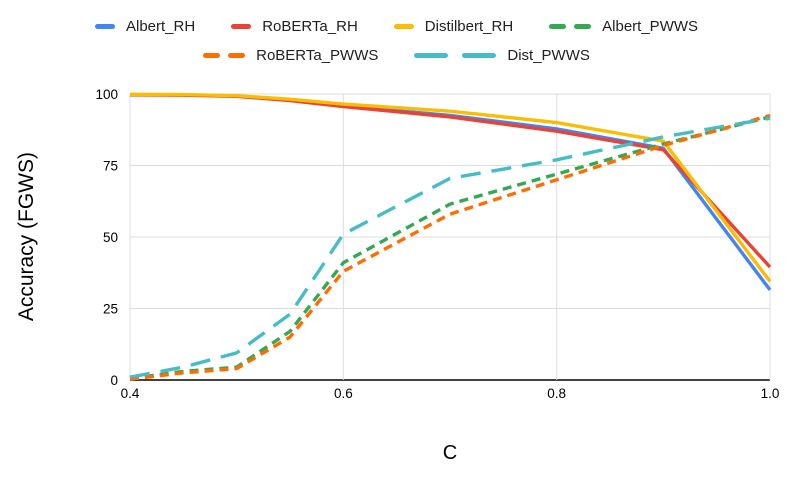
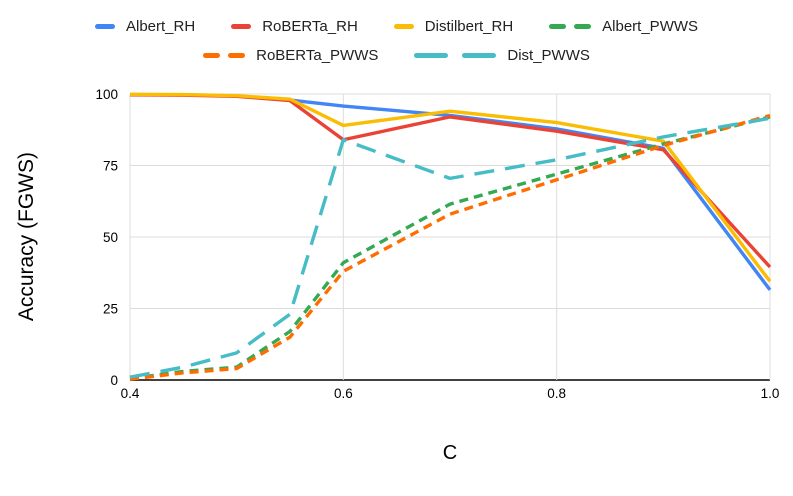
RoBERTa_RH/0.6: 96 -> 84
Distilbert_RH/0.6: 96 -> 89
Dist_PWWS/0.6: 51 -> 84
